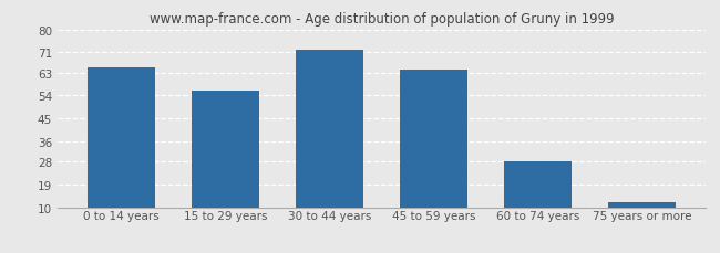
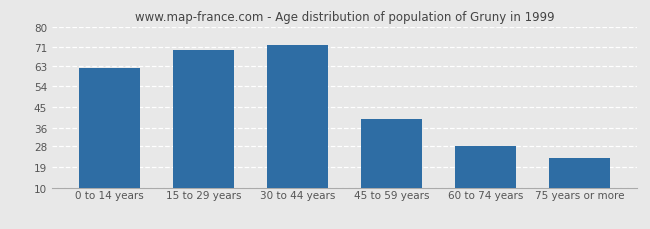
0 to 14 years: 65 -> 62
15 to 29 years: 56 -> 70
45 to 59 years: 64 -> 40
75 years or more: 12 -> 23
